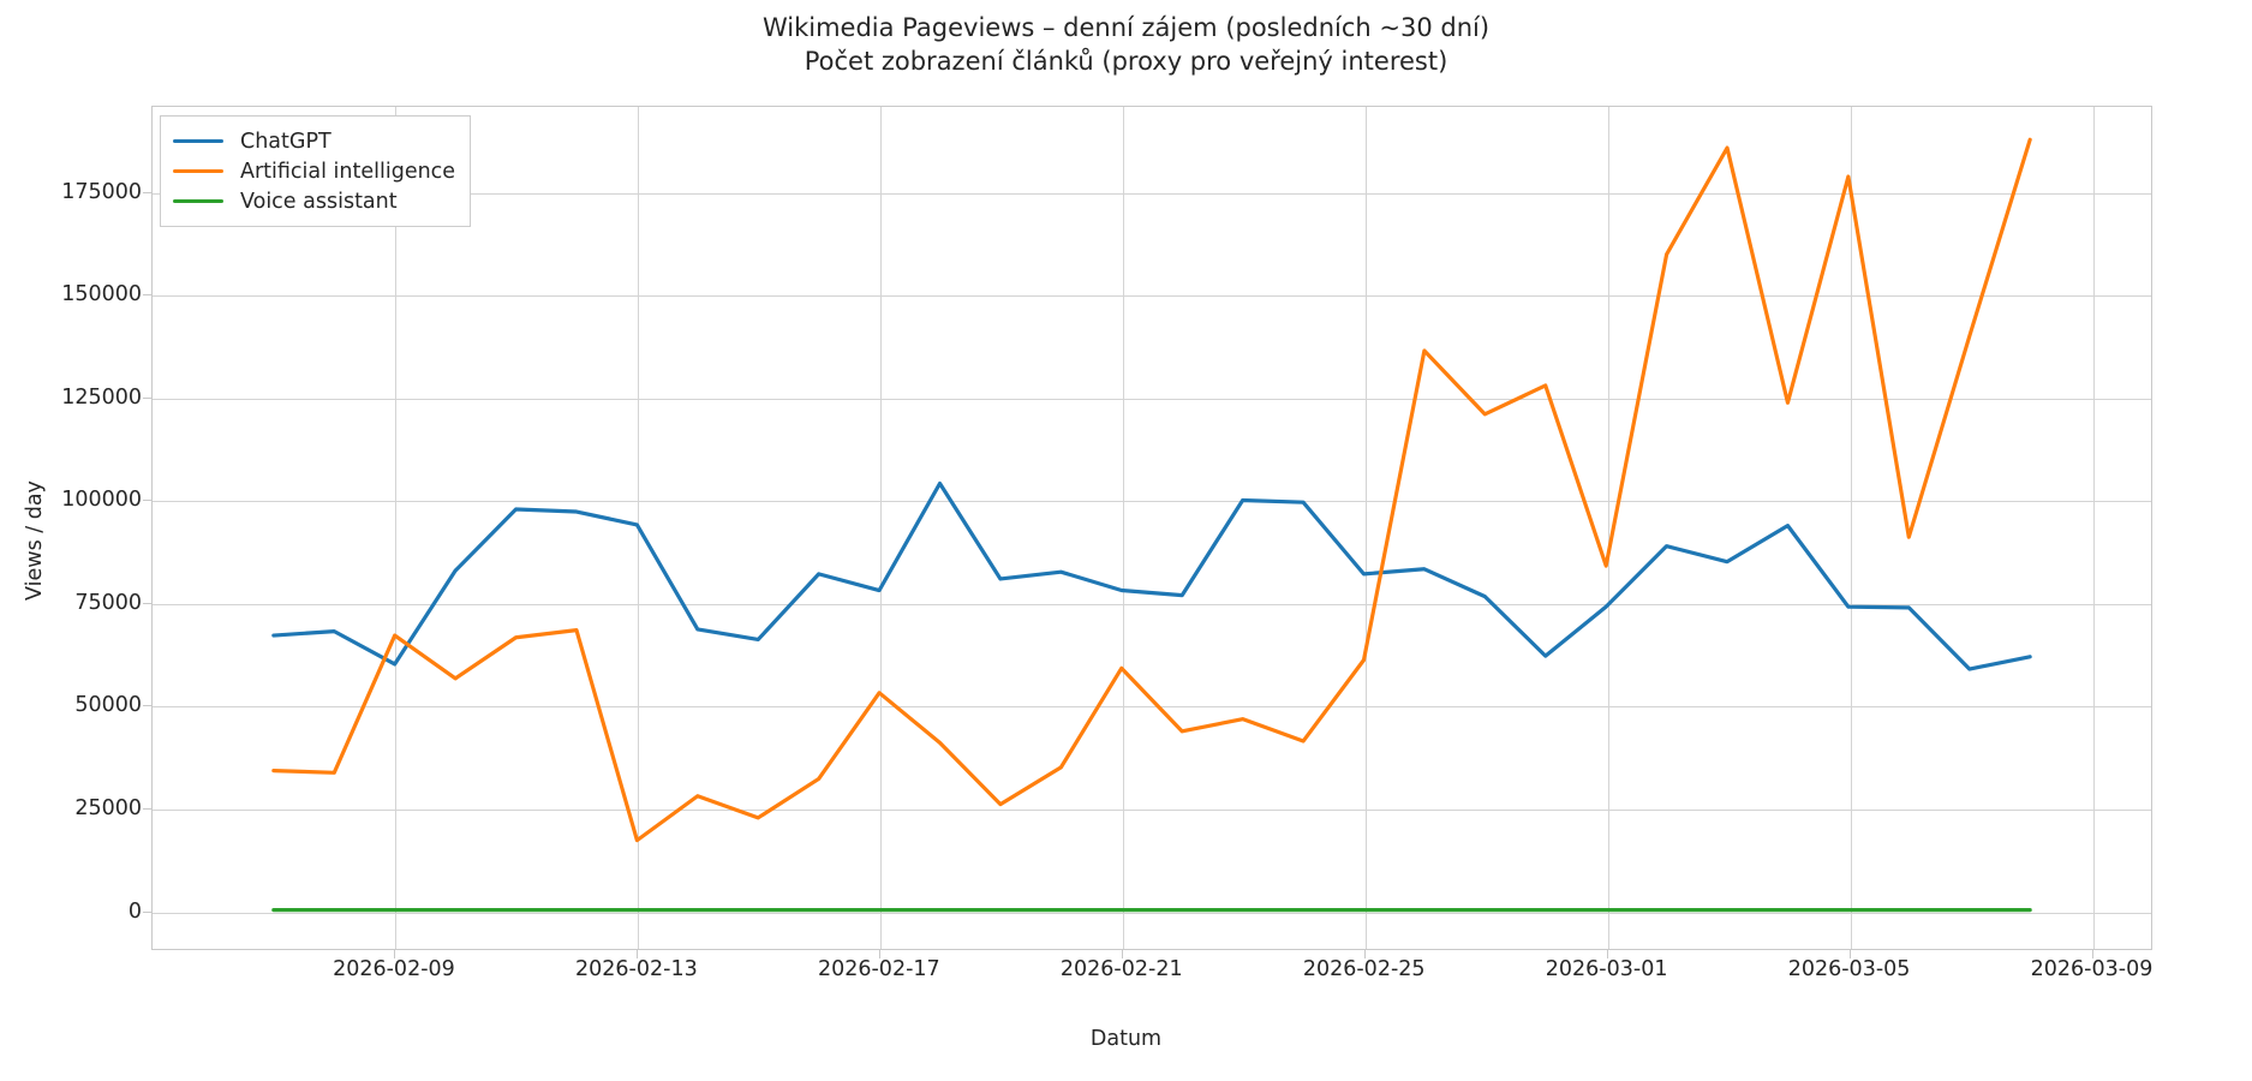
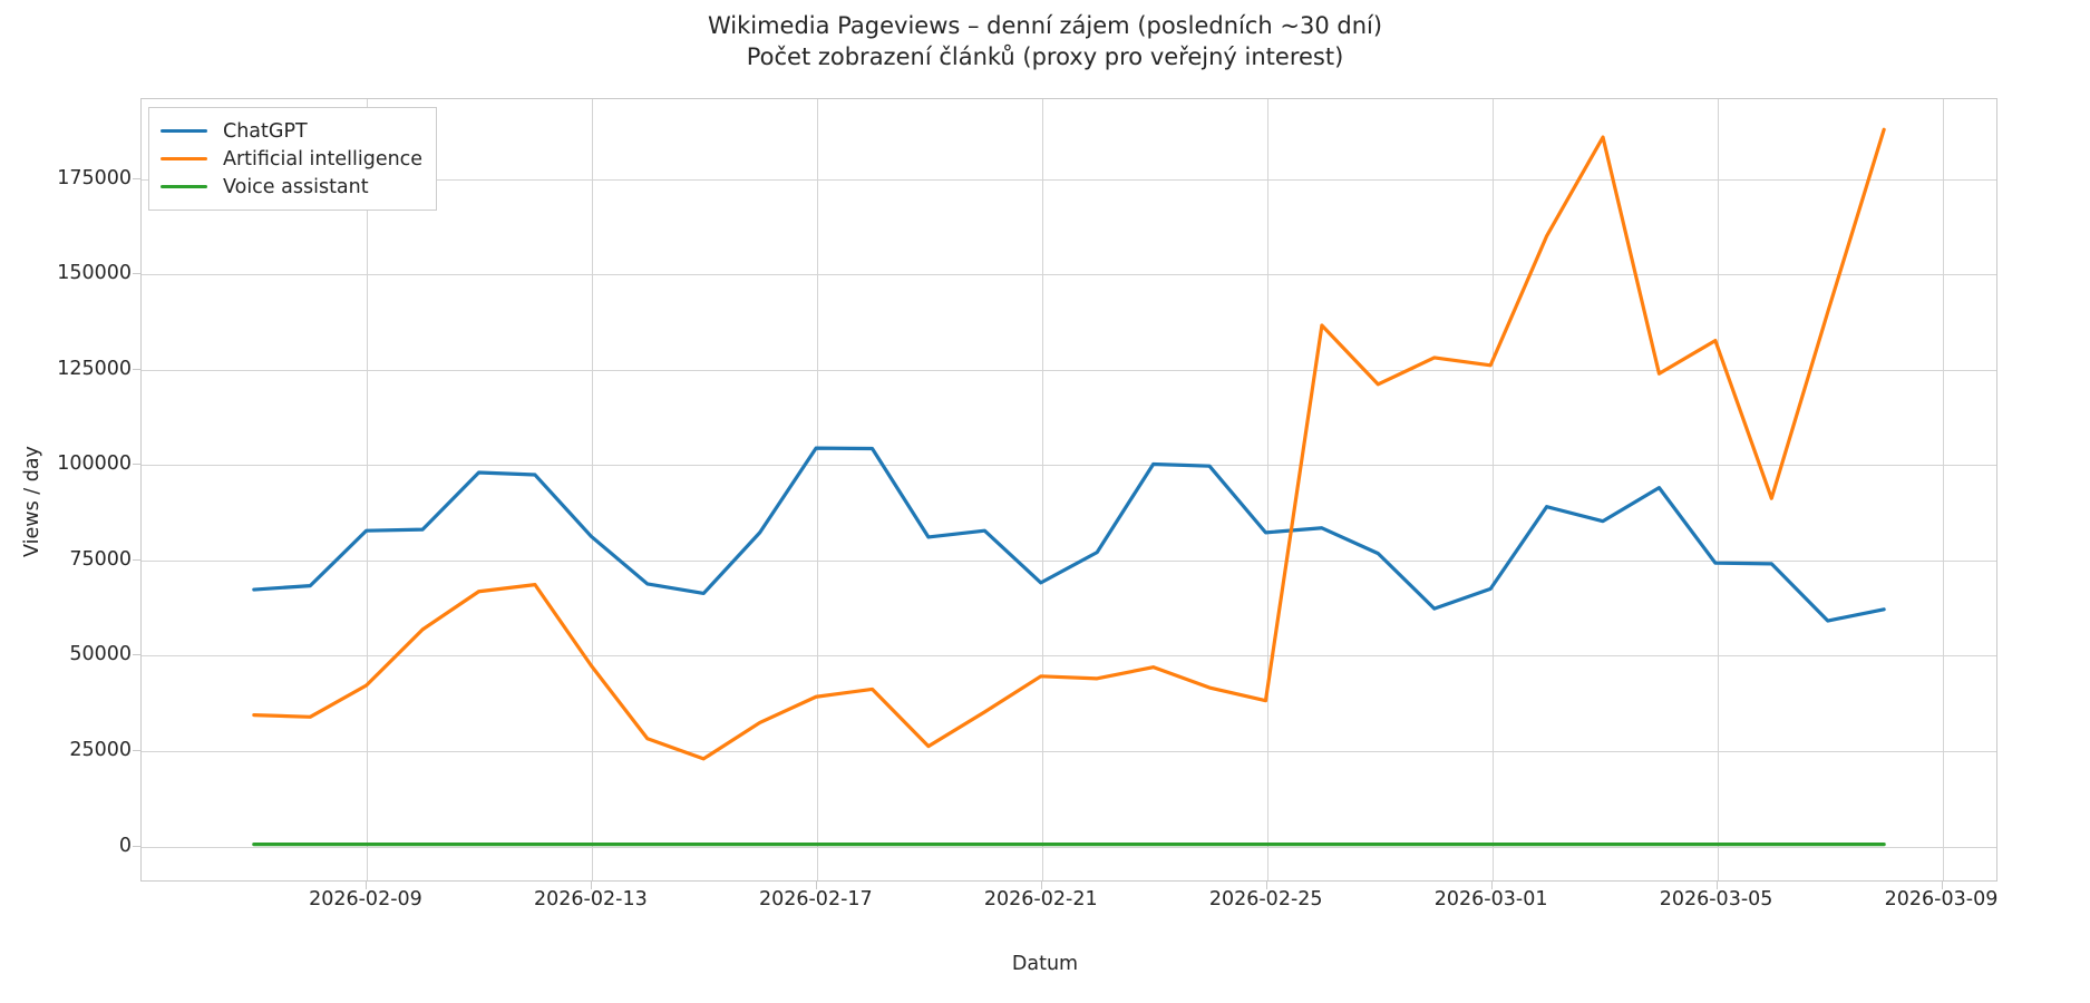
ChatGPT/2026-02-09: 60000 -> 82000
Artificial intelligence/2026-02-09: 67000 -> 42000
ChatGPT/2026-02-13: 94000 -> 81000
Artificial intelligence/2026-02-13: 17000 -> 47000
ChatGPT/2026-02-17: 78000 -> 104000
Artificial intelligence/2026-02-17: 53000 -> 39000
ChatGPT/2026-02-21: 78000 -> 69000
Artificial intelligence/2026-02-21: 59000 -> 44000
Artificial intelligence/2026-02-25: 61000 -> 38000
ChatGPT/2026-03-01: 74000 -> 67000
Artificial intelligence/2026-03-01: 84000 -> 126000
Artificial intelligence/2026-03-05: 179000 -> 132000
